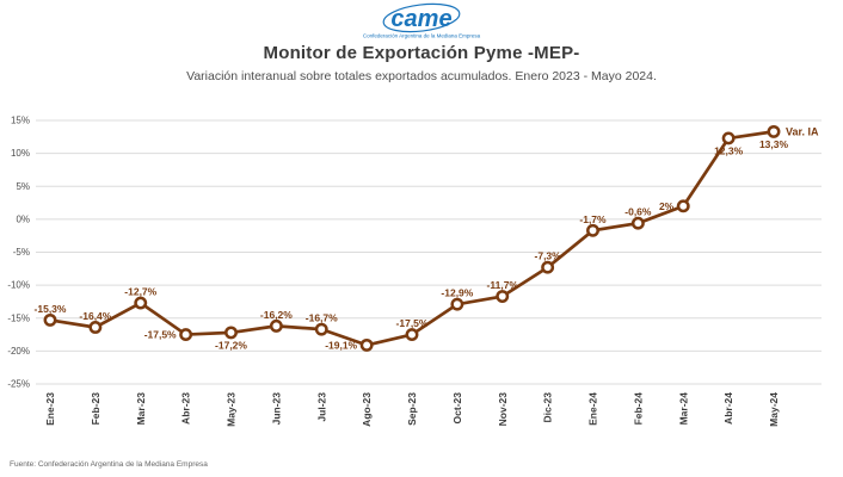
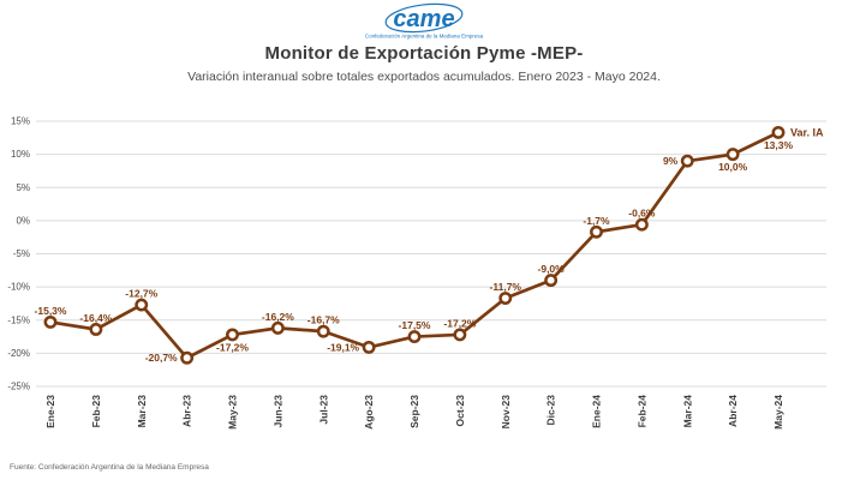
Abr-23: -17,5% -> -20,7%
Oct-23: -12,9% -> -17,2%
Dic-23: -7,3% -> -9,0%
Mar-24: 2% -> 9%
Abr-24: 12,3% -> 10,0%
